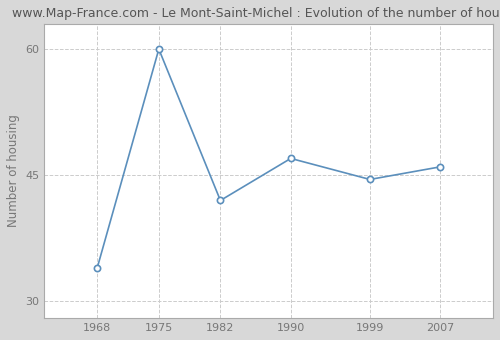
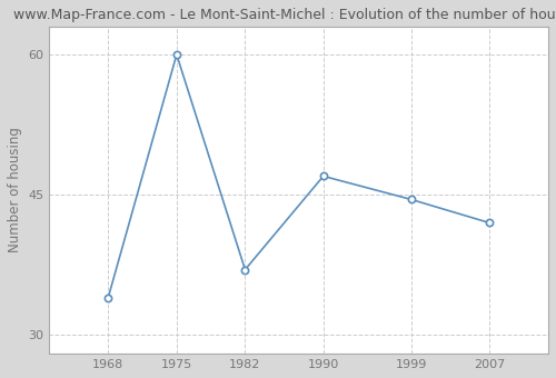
1982: 42.0 -> 37.0
2007: 46.0 -> 42.0
